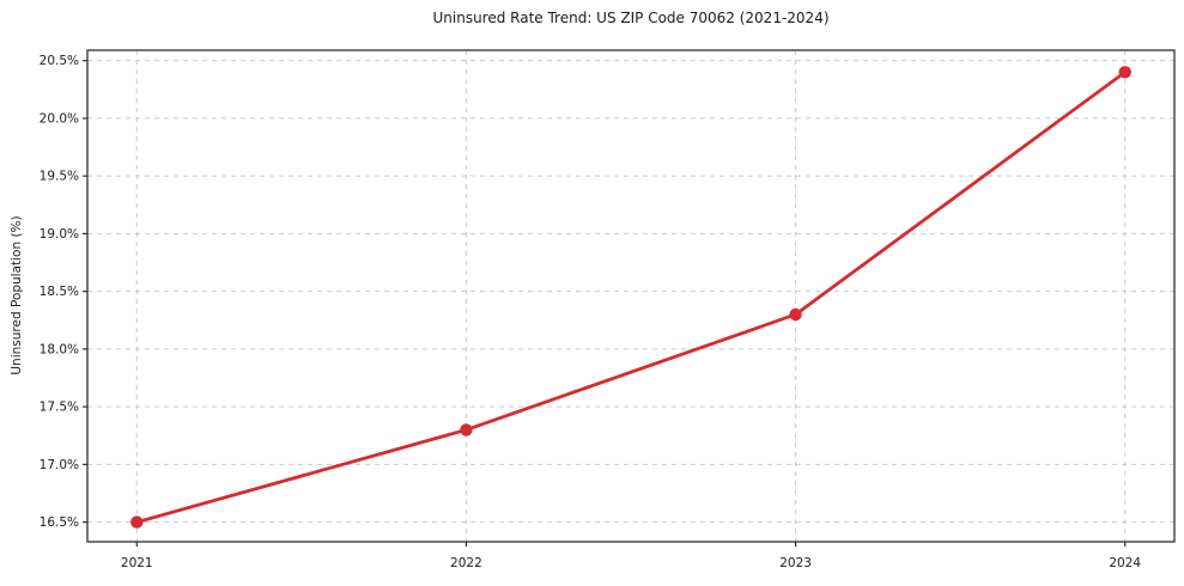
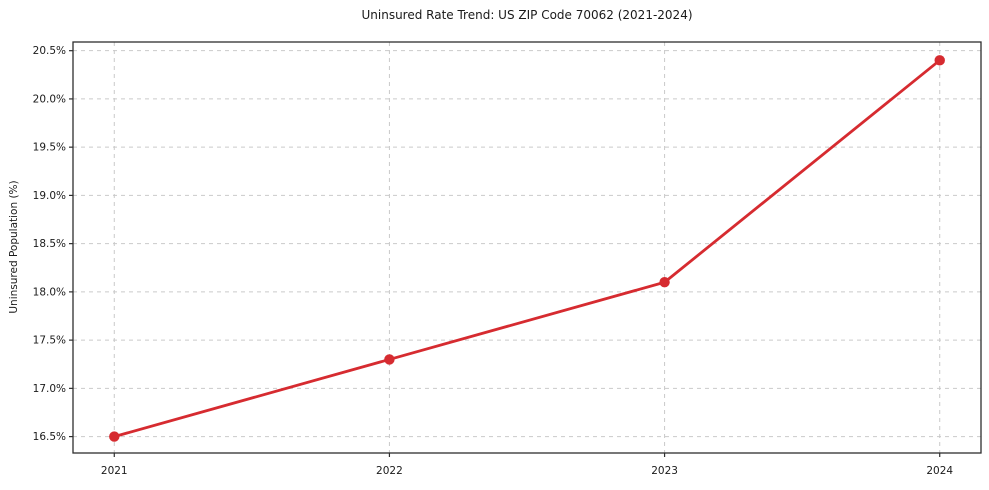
2023: 18.3% -> 18.1%
